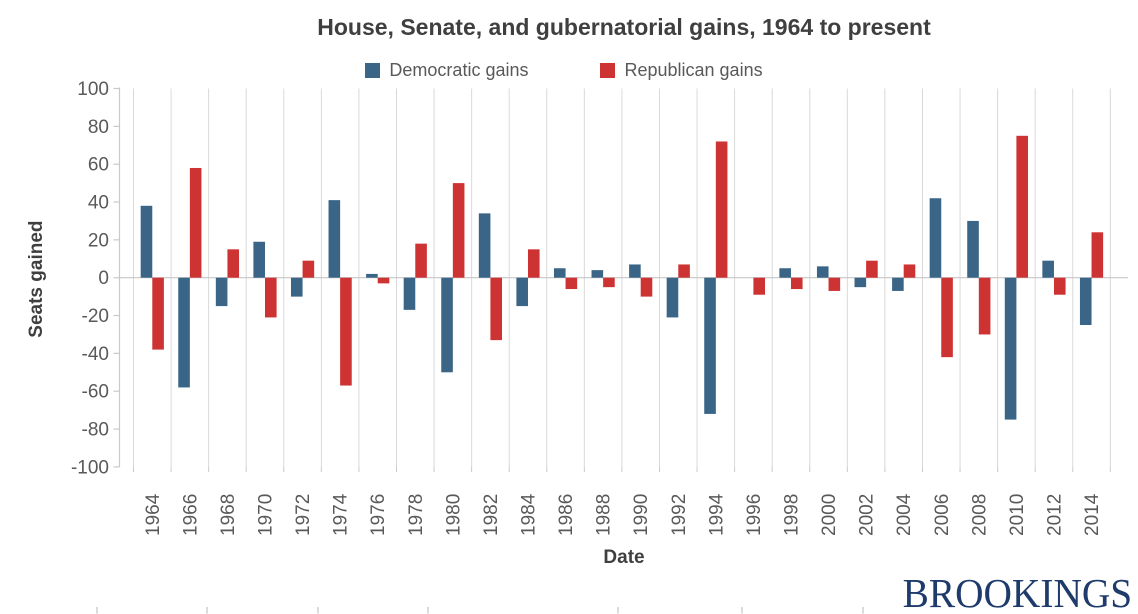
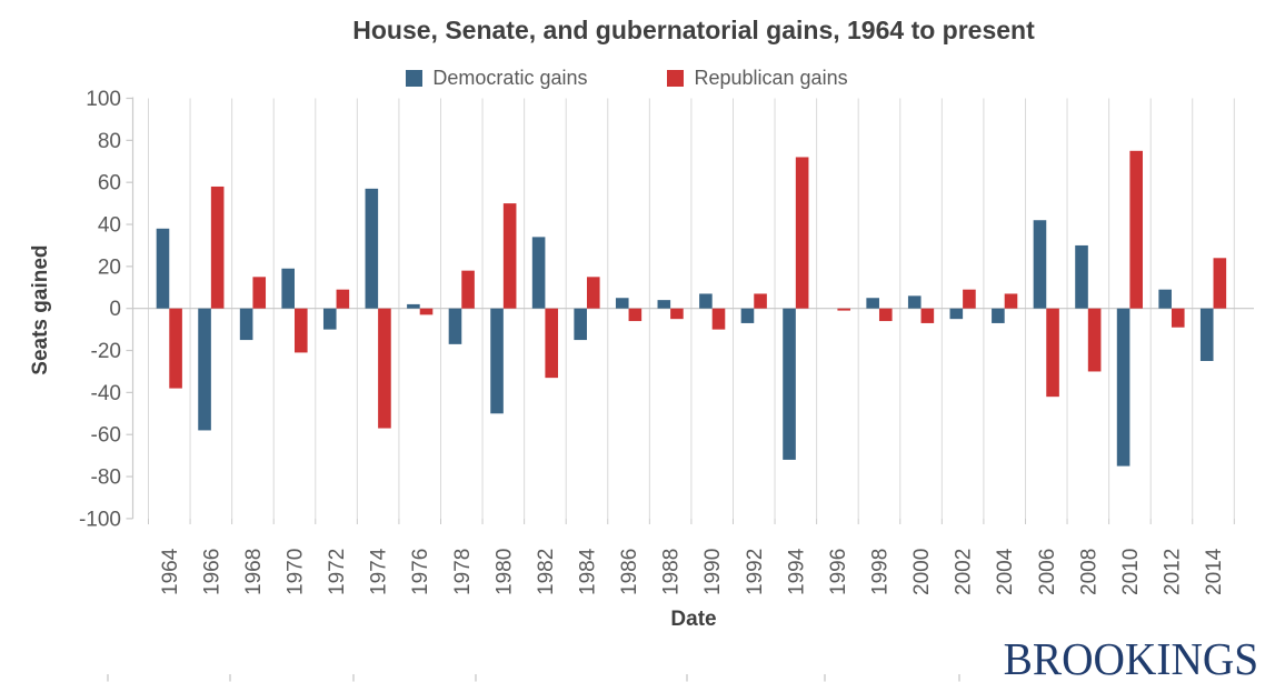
Democratic gains/1974: 41 -> 57
Democratic gains/1992: -21 -> -7
Republican gains/1996: -9 -> -1
